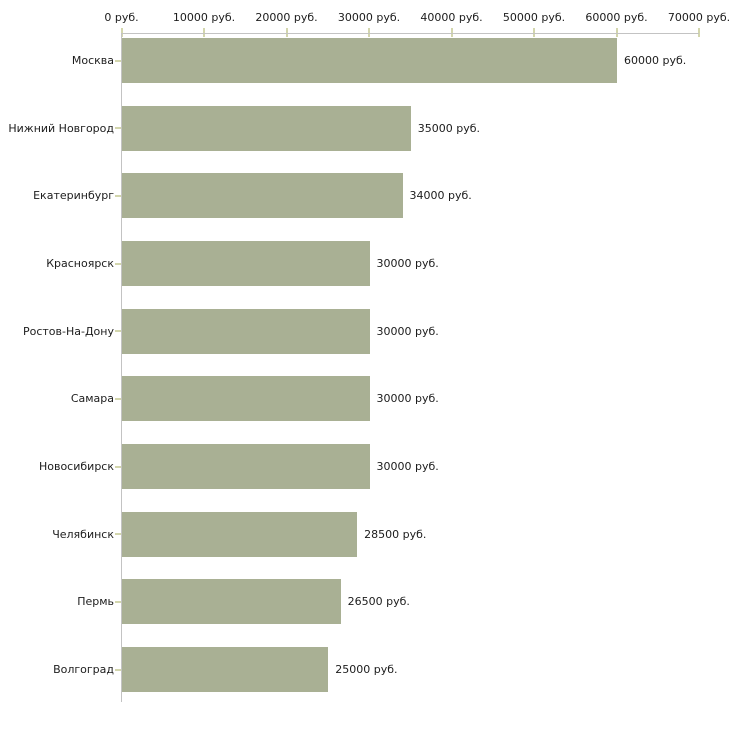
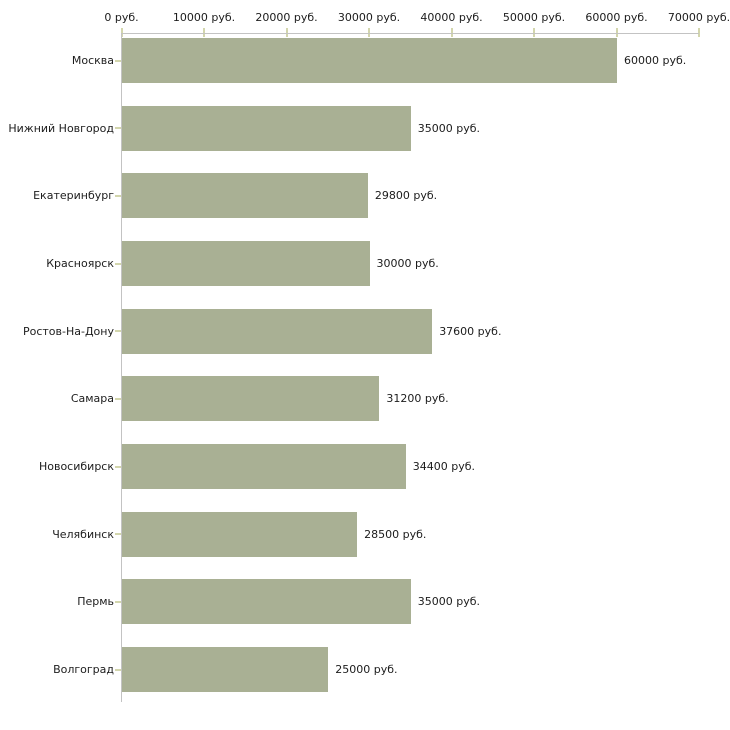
Екатеринбург: 34000 -> 29800
Ростов-На-Дону: 30000 -> 37600
Самара: 30000 -> 31200
Новосибирск: 30000 -> 34400
Пермь: 26500 -> 35000
